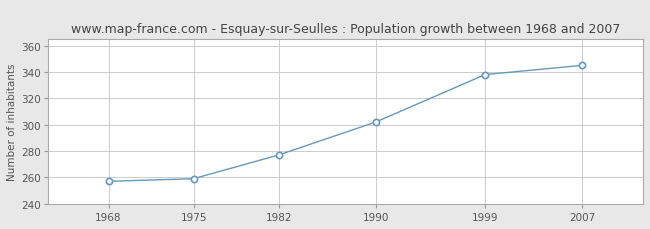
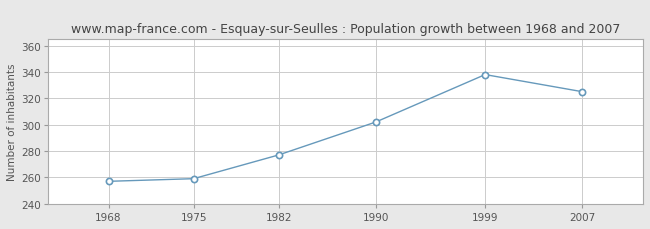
2007: 345 -> 325
